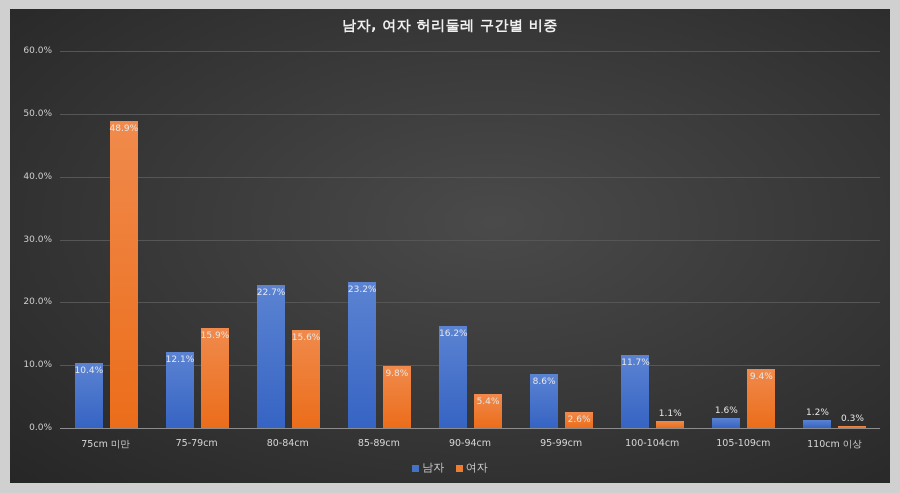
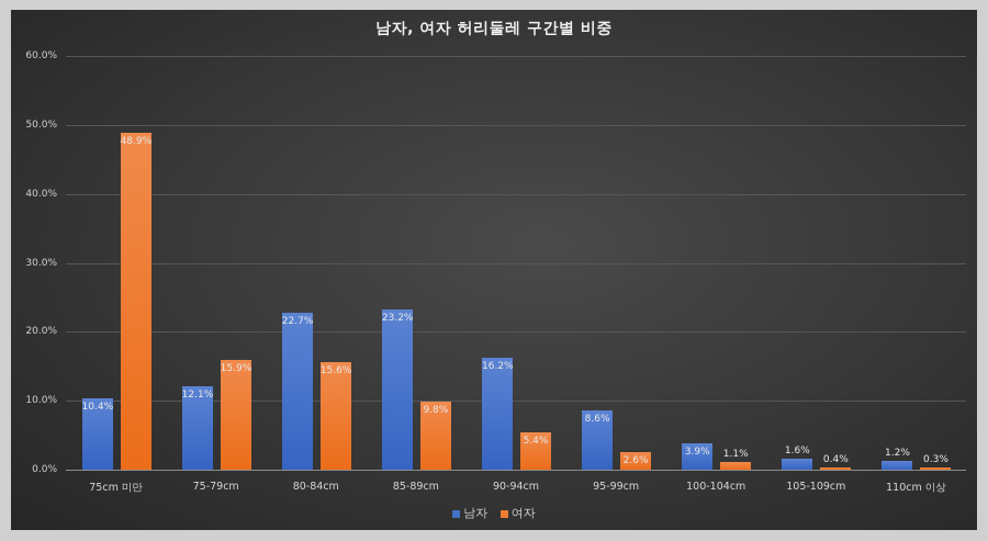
남자/100-104cm: 11.7% -> 3.9%
여자/105-109cm: 9.4% -> 0.4%
